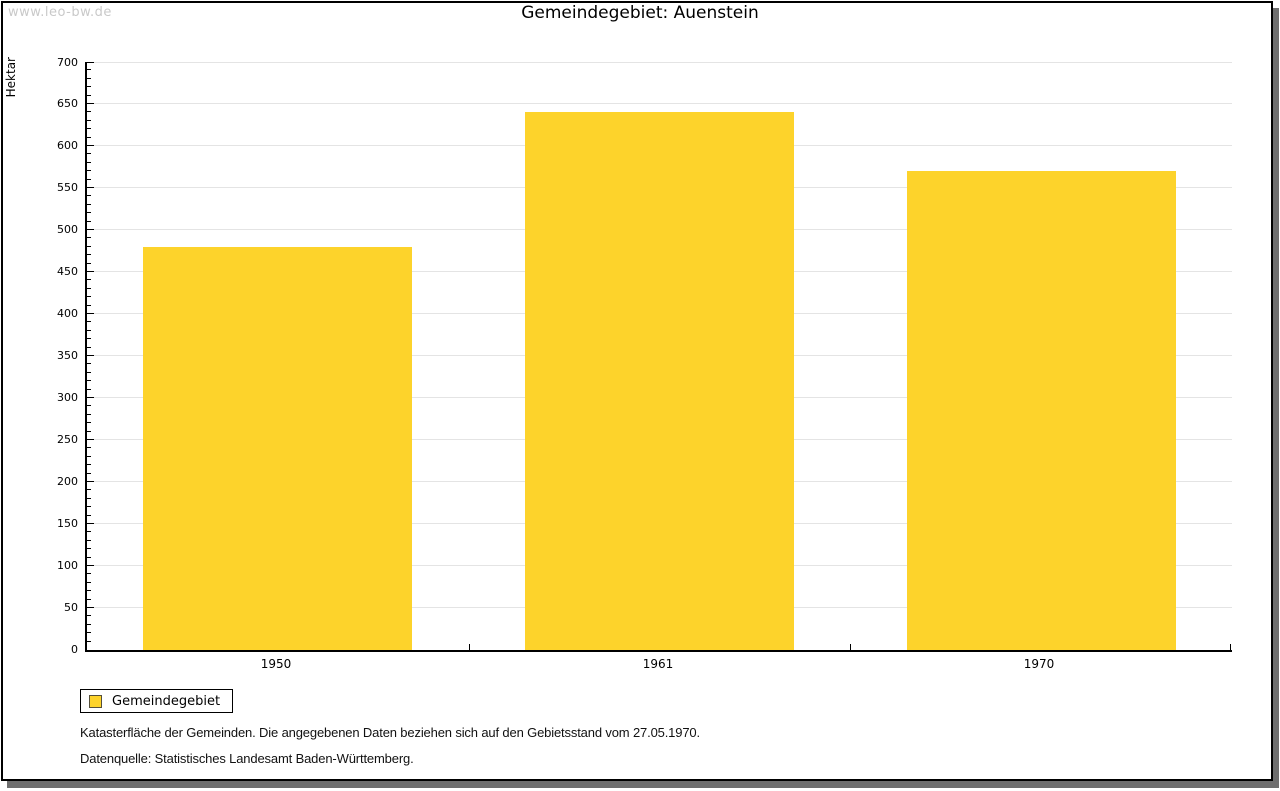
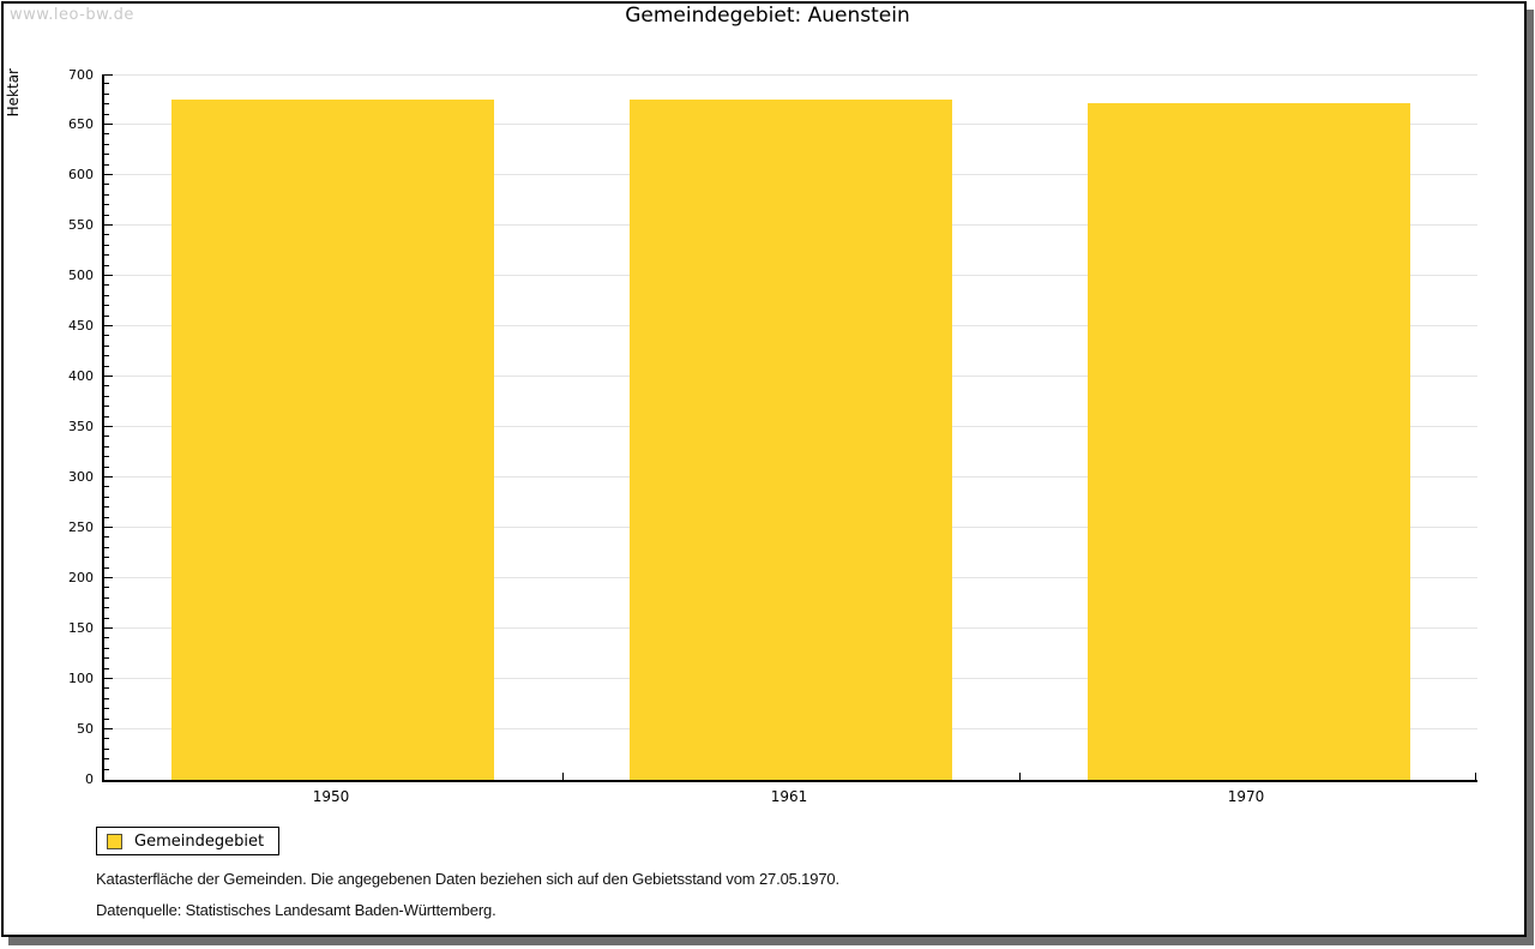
1950: 480 -> 680
1961: 640 -> 680
1970: 570 -> 670
